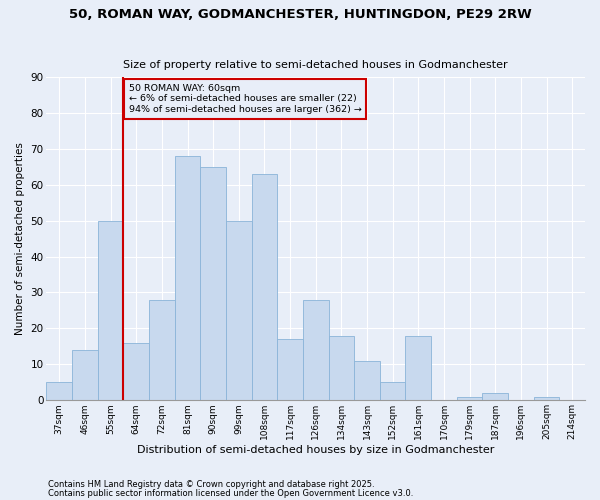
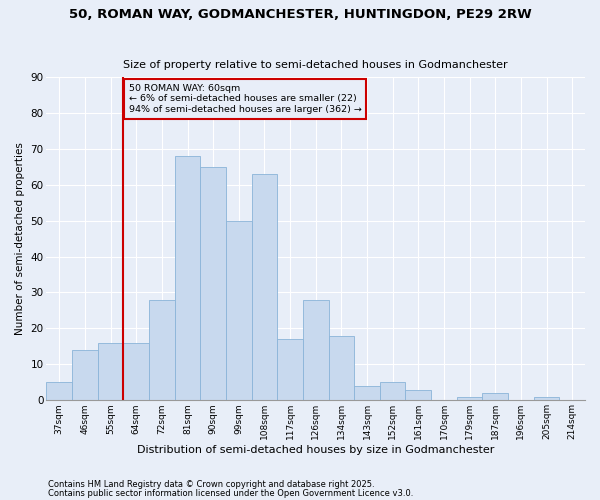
55sqm: 50 -> 16
143sqm: 11 -> 4
161sqm: 18 -> 3
